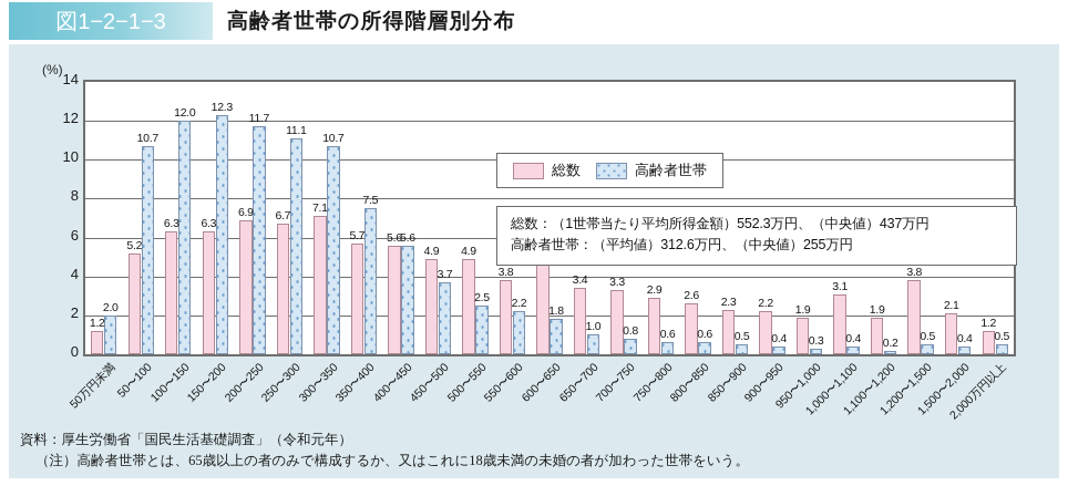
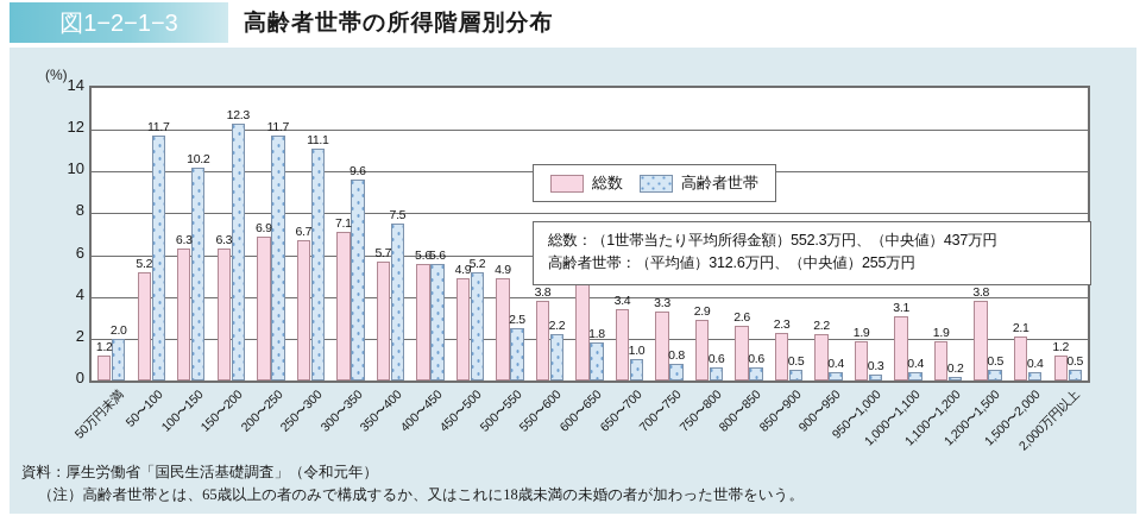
高齢者世帯/50〜100: 10.7 -> 11.7
高齢者世帯/100〜150: 12.0 -> 10.2
高齢者世帯/300〜350: 10.7 -> 9.6
高齢者世帯/450〜500: 3.7 -> 5.2
